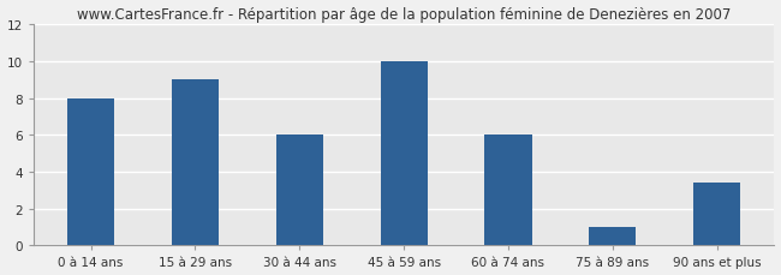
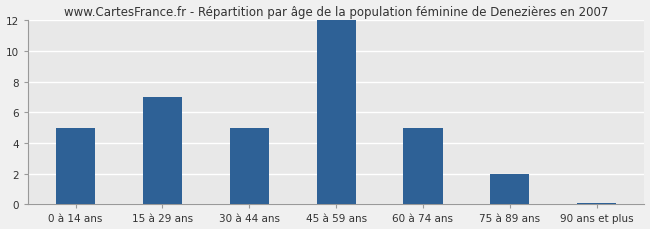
0 à 14 ans: 8.0 -> 5.0
15 à 29 ans: 9.0 -> 7.0
30 à 44 ans: 6.0 -> 5.0
45 à 59 ans: 10.0 -> 12.0
60 à 74 ans: 6.0 -> 5.0
75 à 89 ans: 1.0 -> 2.0
90 ans et plus: 3.4 -> 0.1
